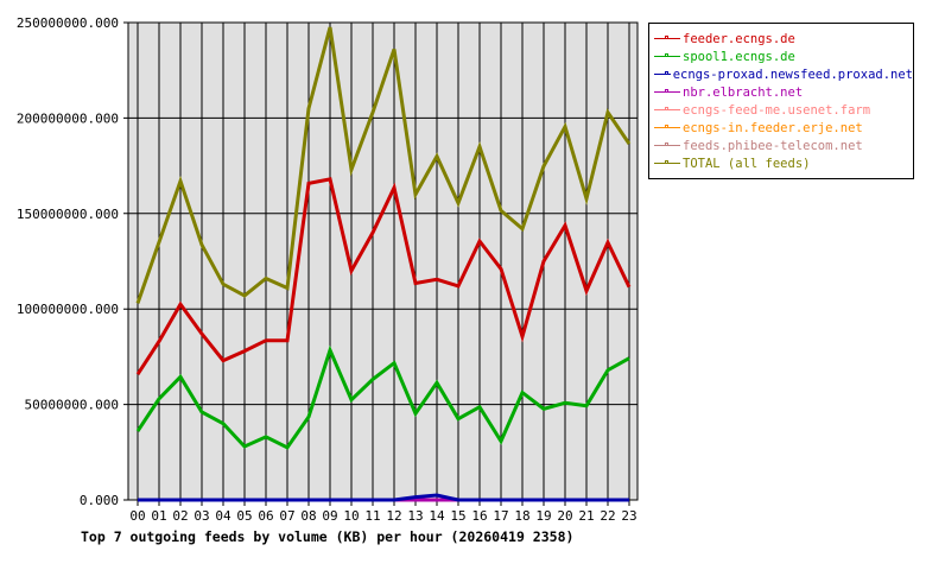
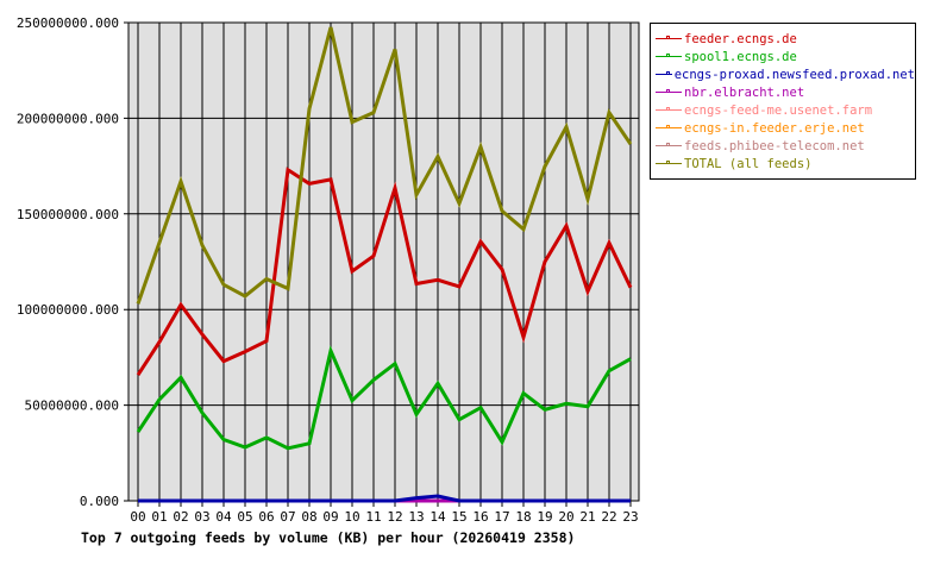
spool1.ecngs.de/04: 40000000 -> 32000000
feeder.ecngs.de/07: 84000000 -> 173000000
spool1.ecngs.de/08: 44000000 -> 30000000
TOTAL (all feeds)/10: 173000000 -> 198000000
feeder.ecngs.de/11: 140000000 -> 128000000
